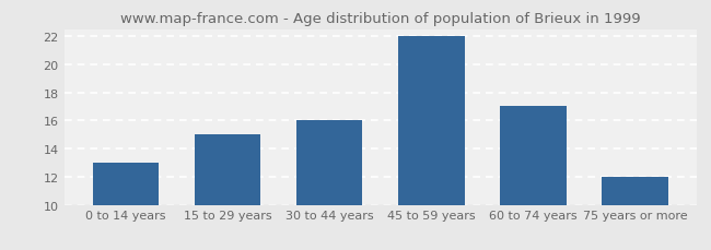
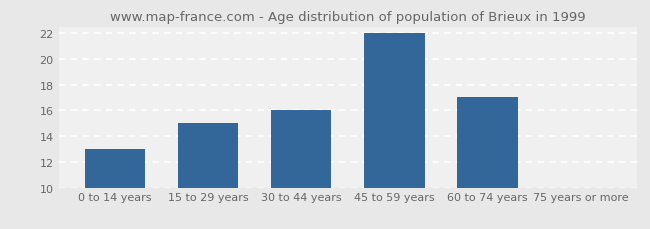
75 years or more: 12 -> 10
